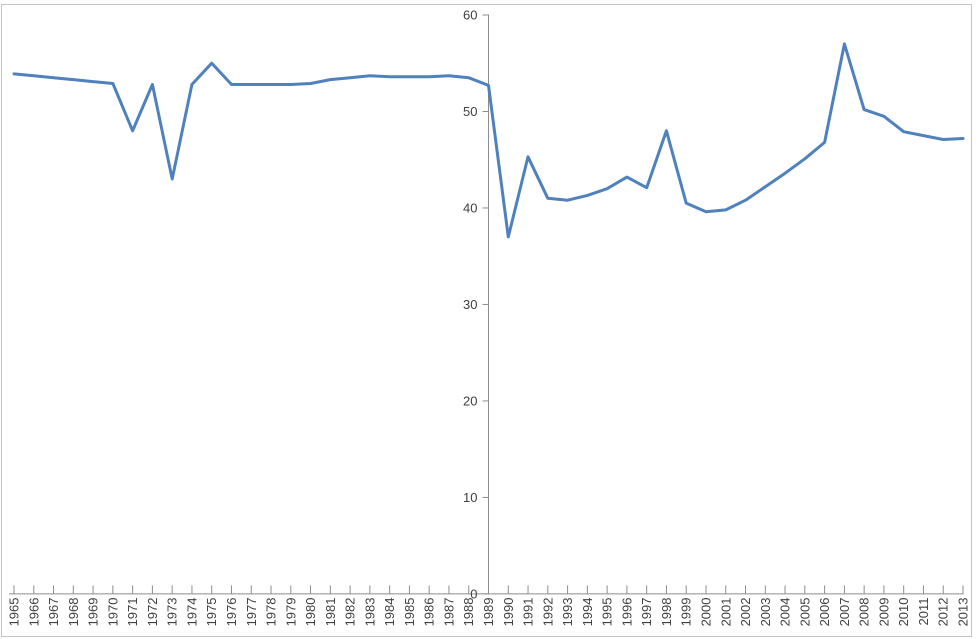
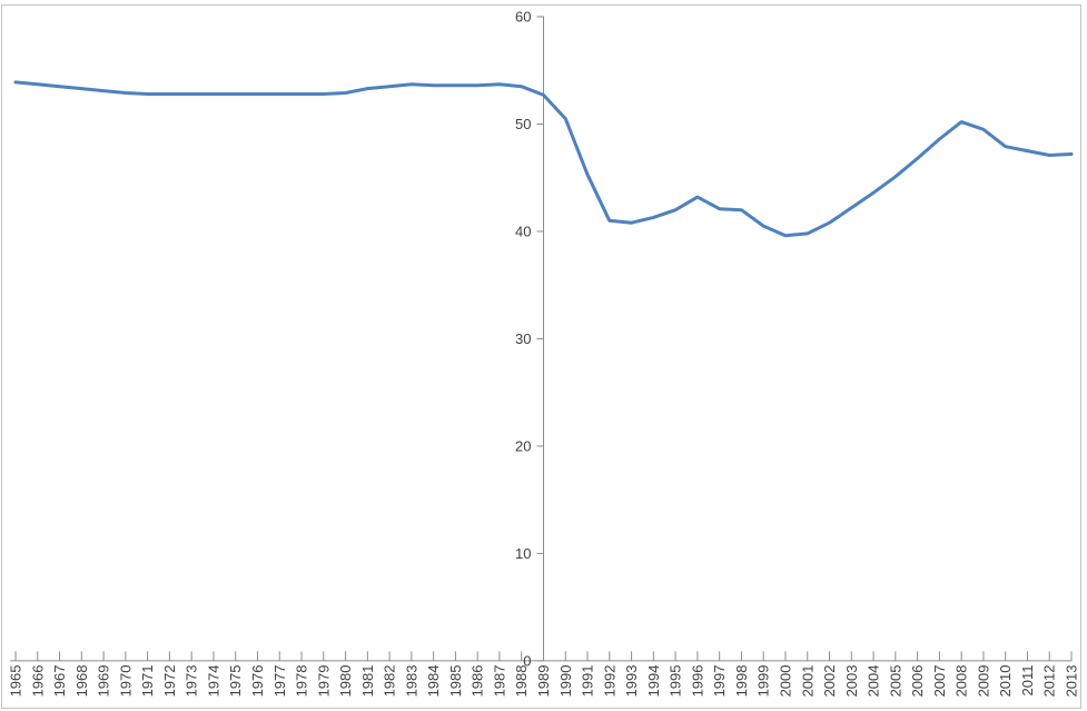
1971: 48 -> 53
1973: 43 -> 53
1975: 55 -> 53
1990: 37 -> 50
1998: 48 -> 42
2007: 57 -> 49
